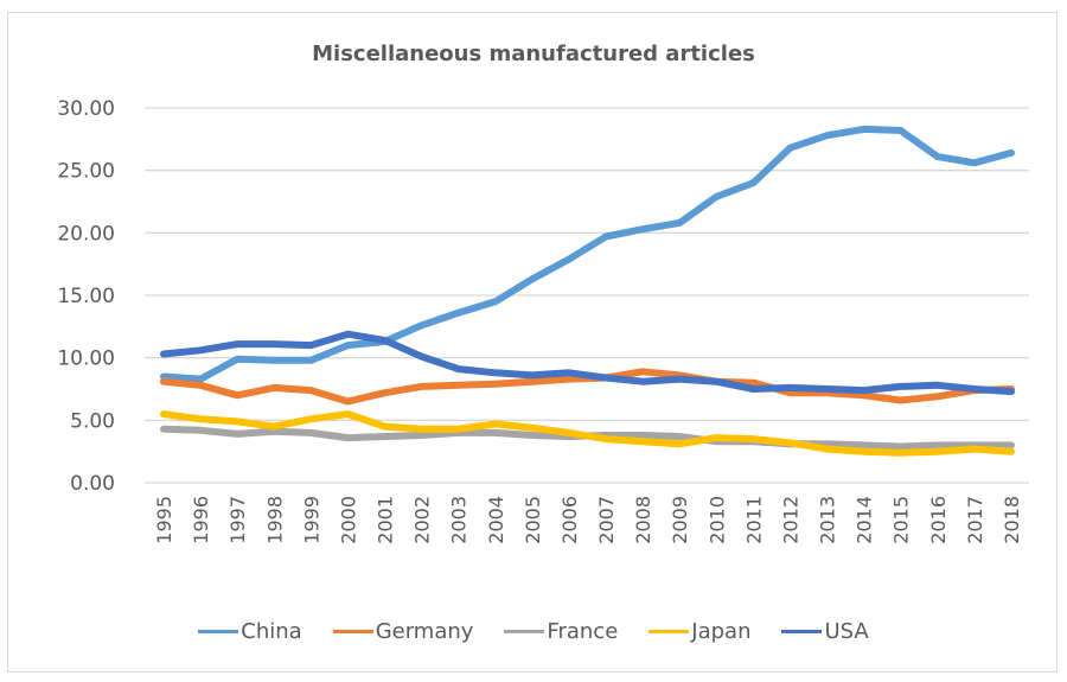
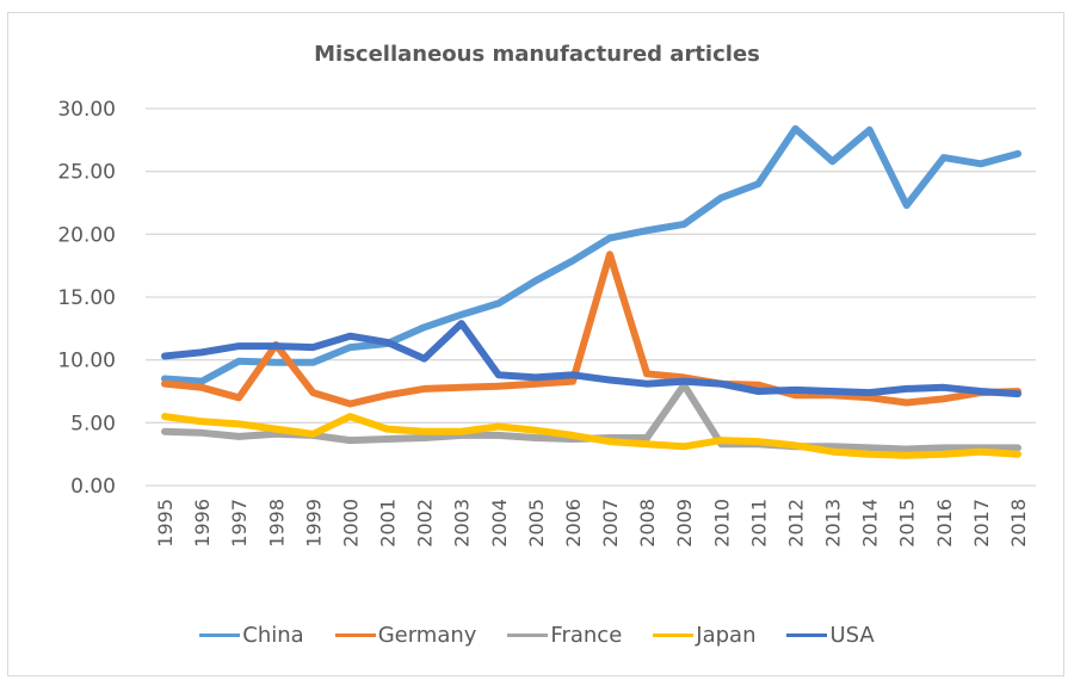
Germany/1998: 7.6 -> 11.2
Japan/1999: 5.1 -> 4.1
USA/2003: 9.1 -> 12.9
Germany/2007: 8.4 -> 18.4
France/2009: 3.7 -> 8.0
China/2012: 26.8 -> 28.4
China/2013: 27.8 -> 25.8
China/2015: 28.2 -> 22.3
